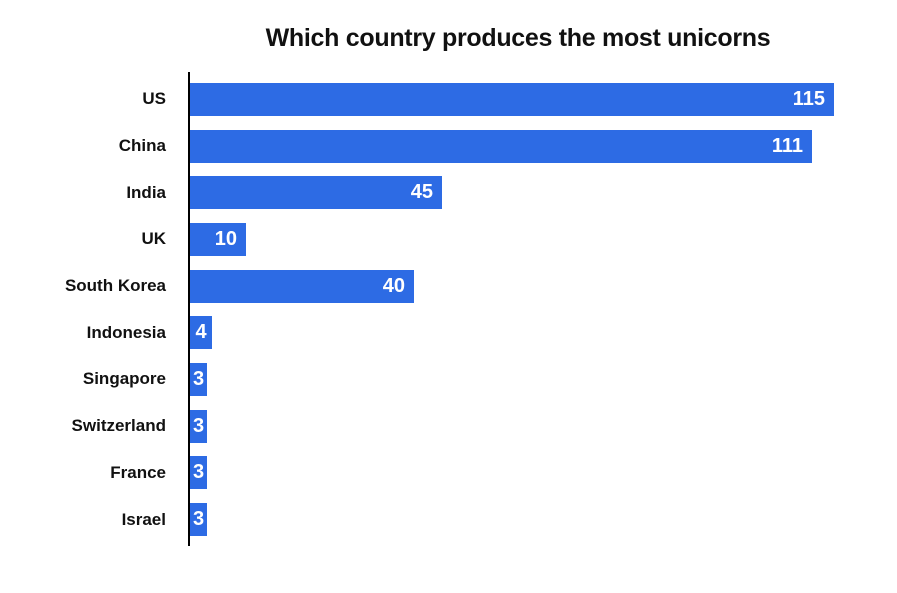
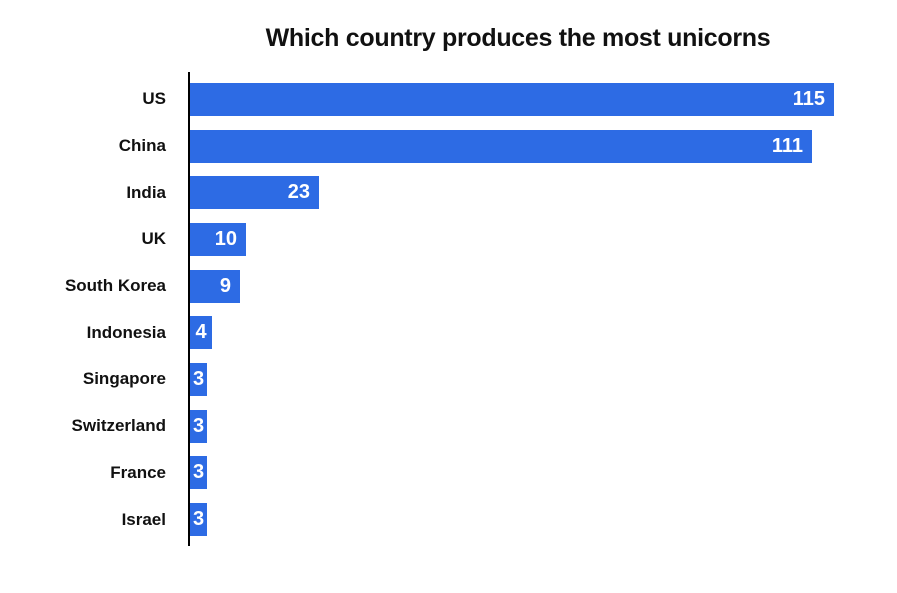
India: 45 -> 23
South Korea: 40 -> 9
